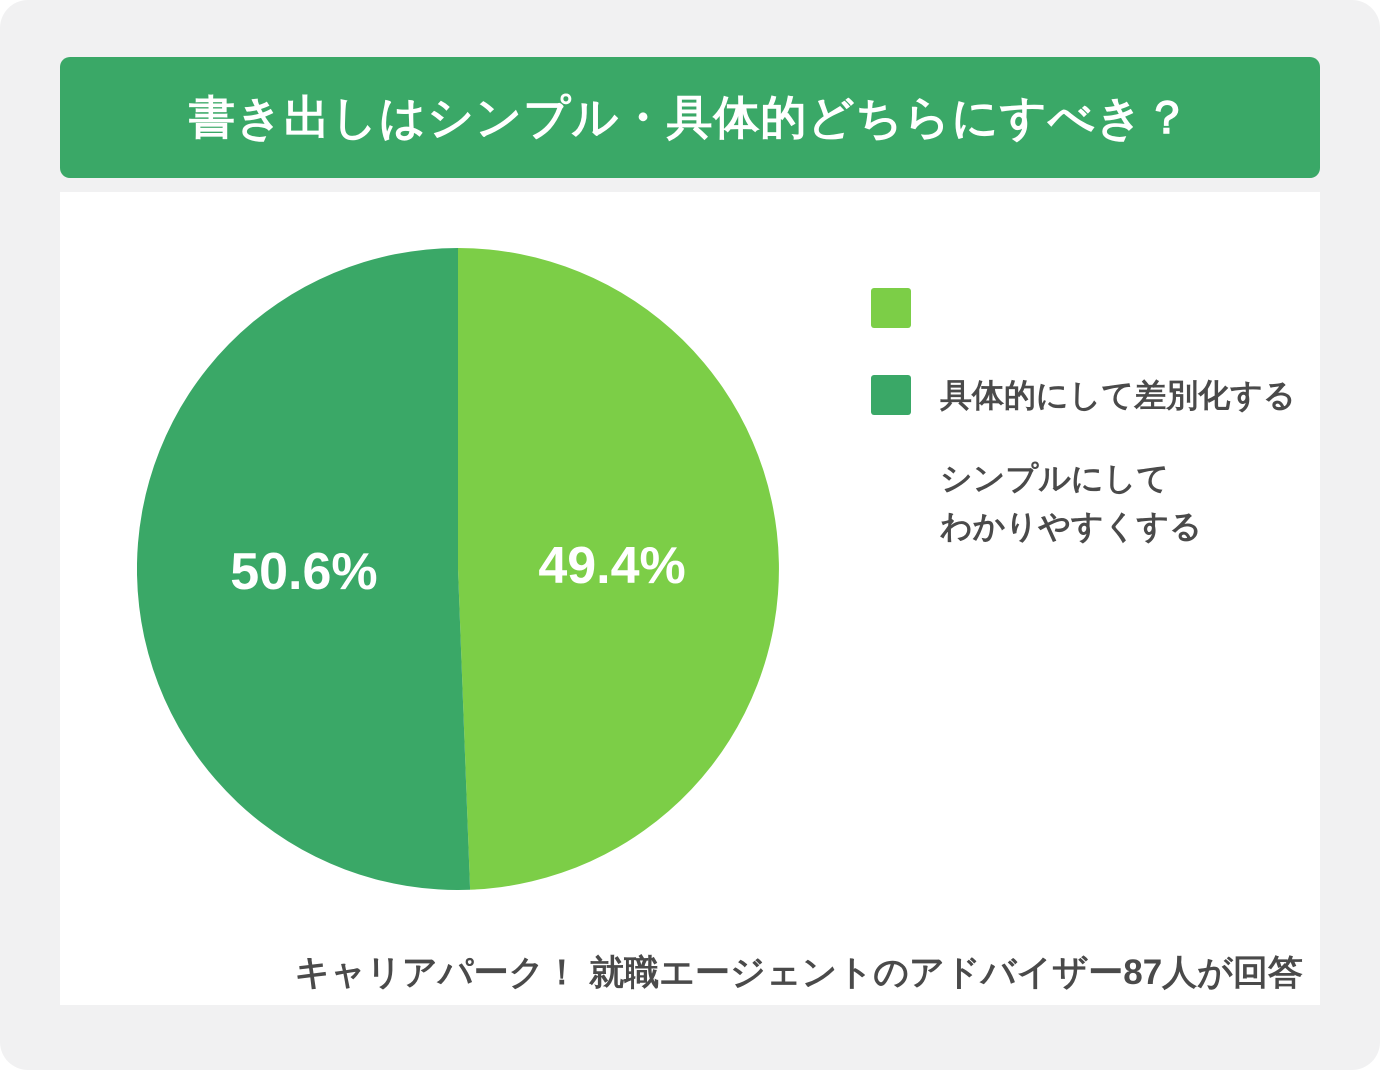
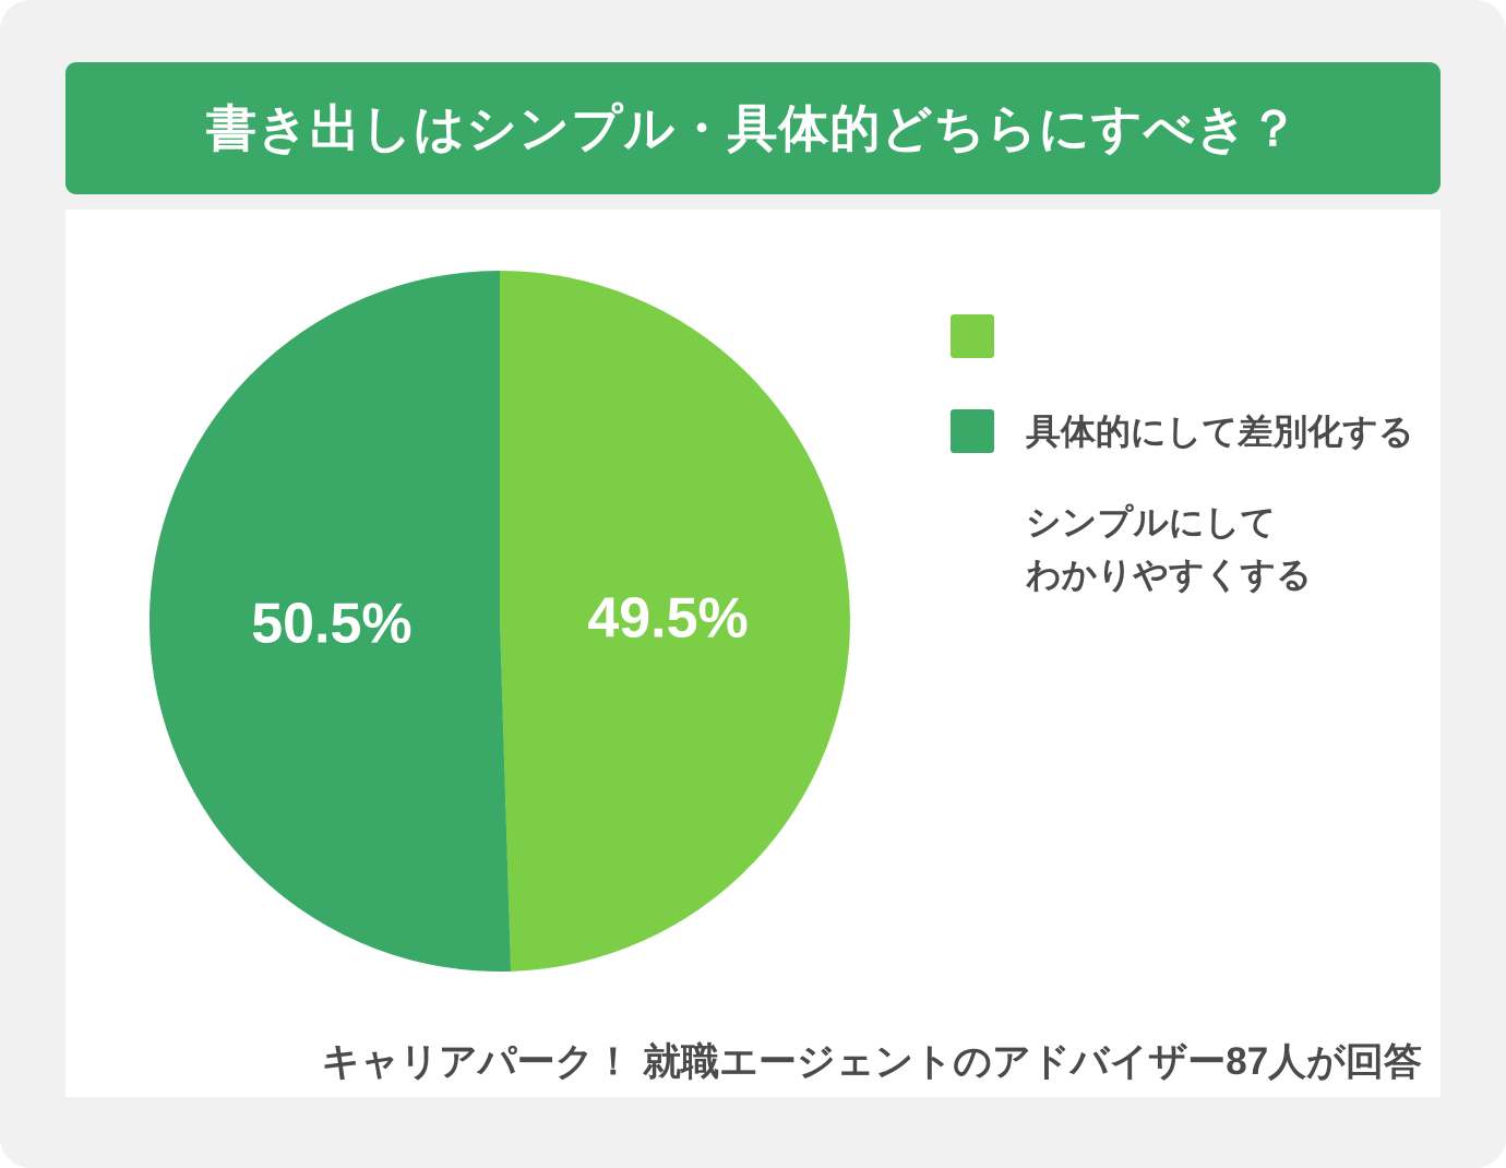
シンプルにしてわかりやすくする: 49.4% -> 49.5%
具体的にして差別化する: 50.6% -> 50.5%
